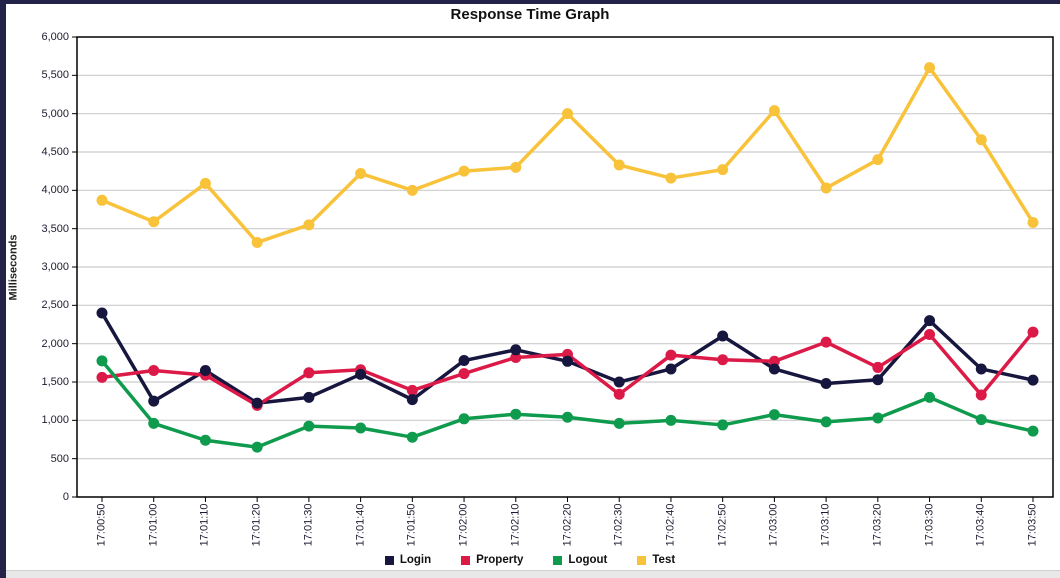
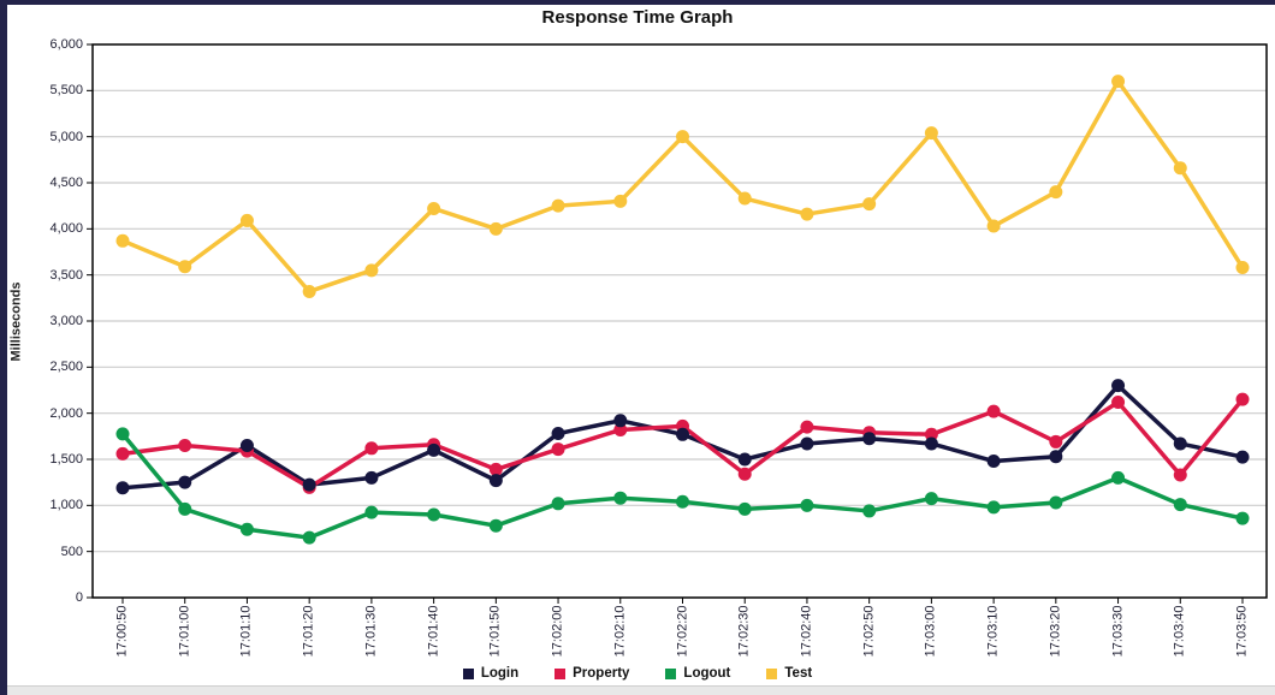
Login/17:00:50: 2400 -> 1200
Login/17:02:50: 2100 -> 1700
